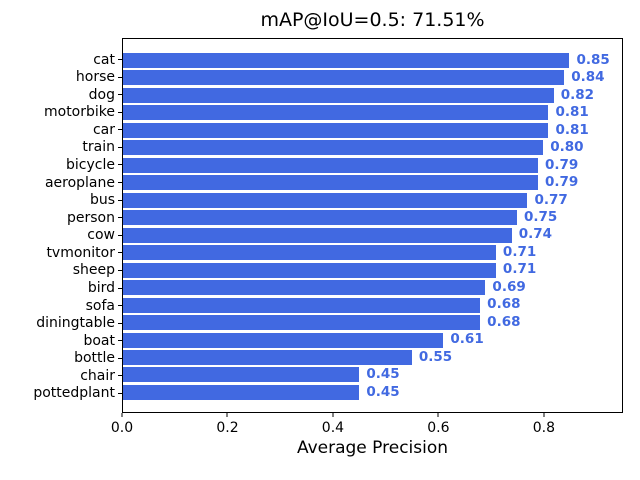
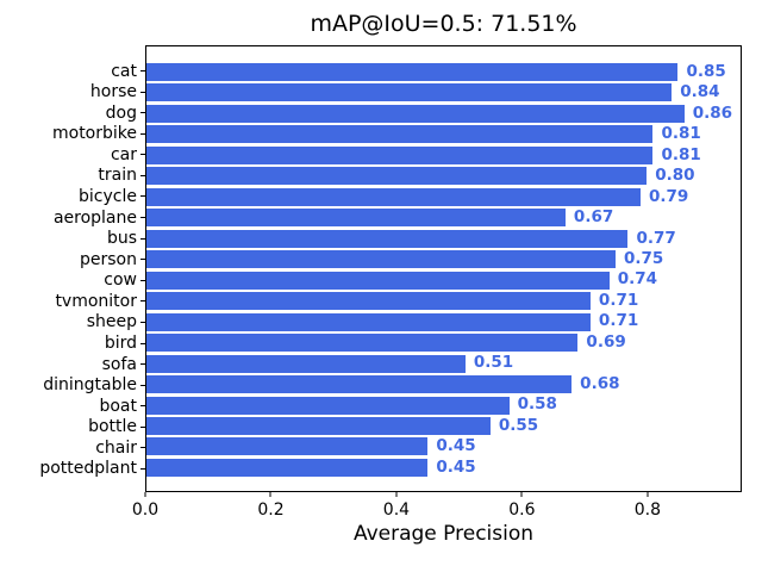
dog: 0.82 -> 0.86
aeroplane: 0.79 -> 0.67
sofa: 0.68 -> 0.51
boat: 0.61 -> 0.58
